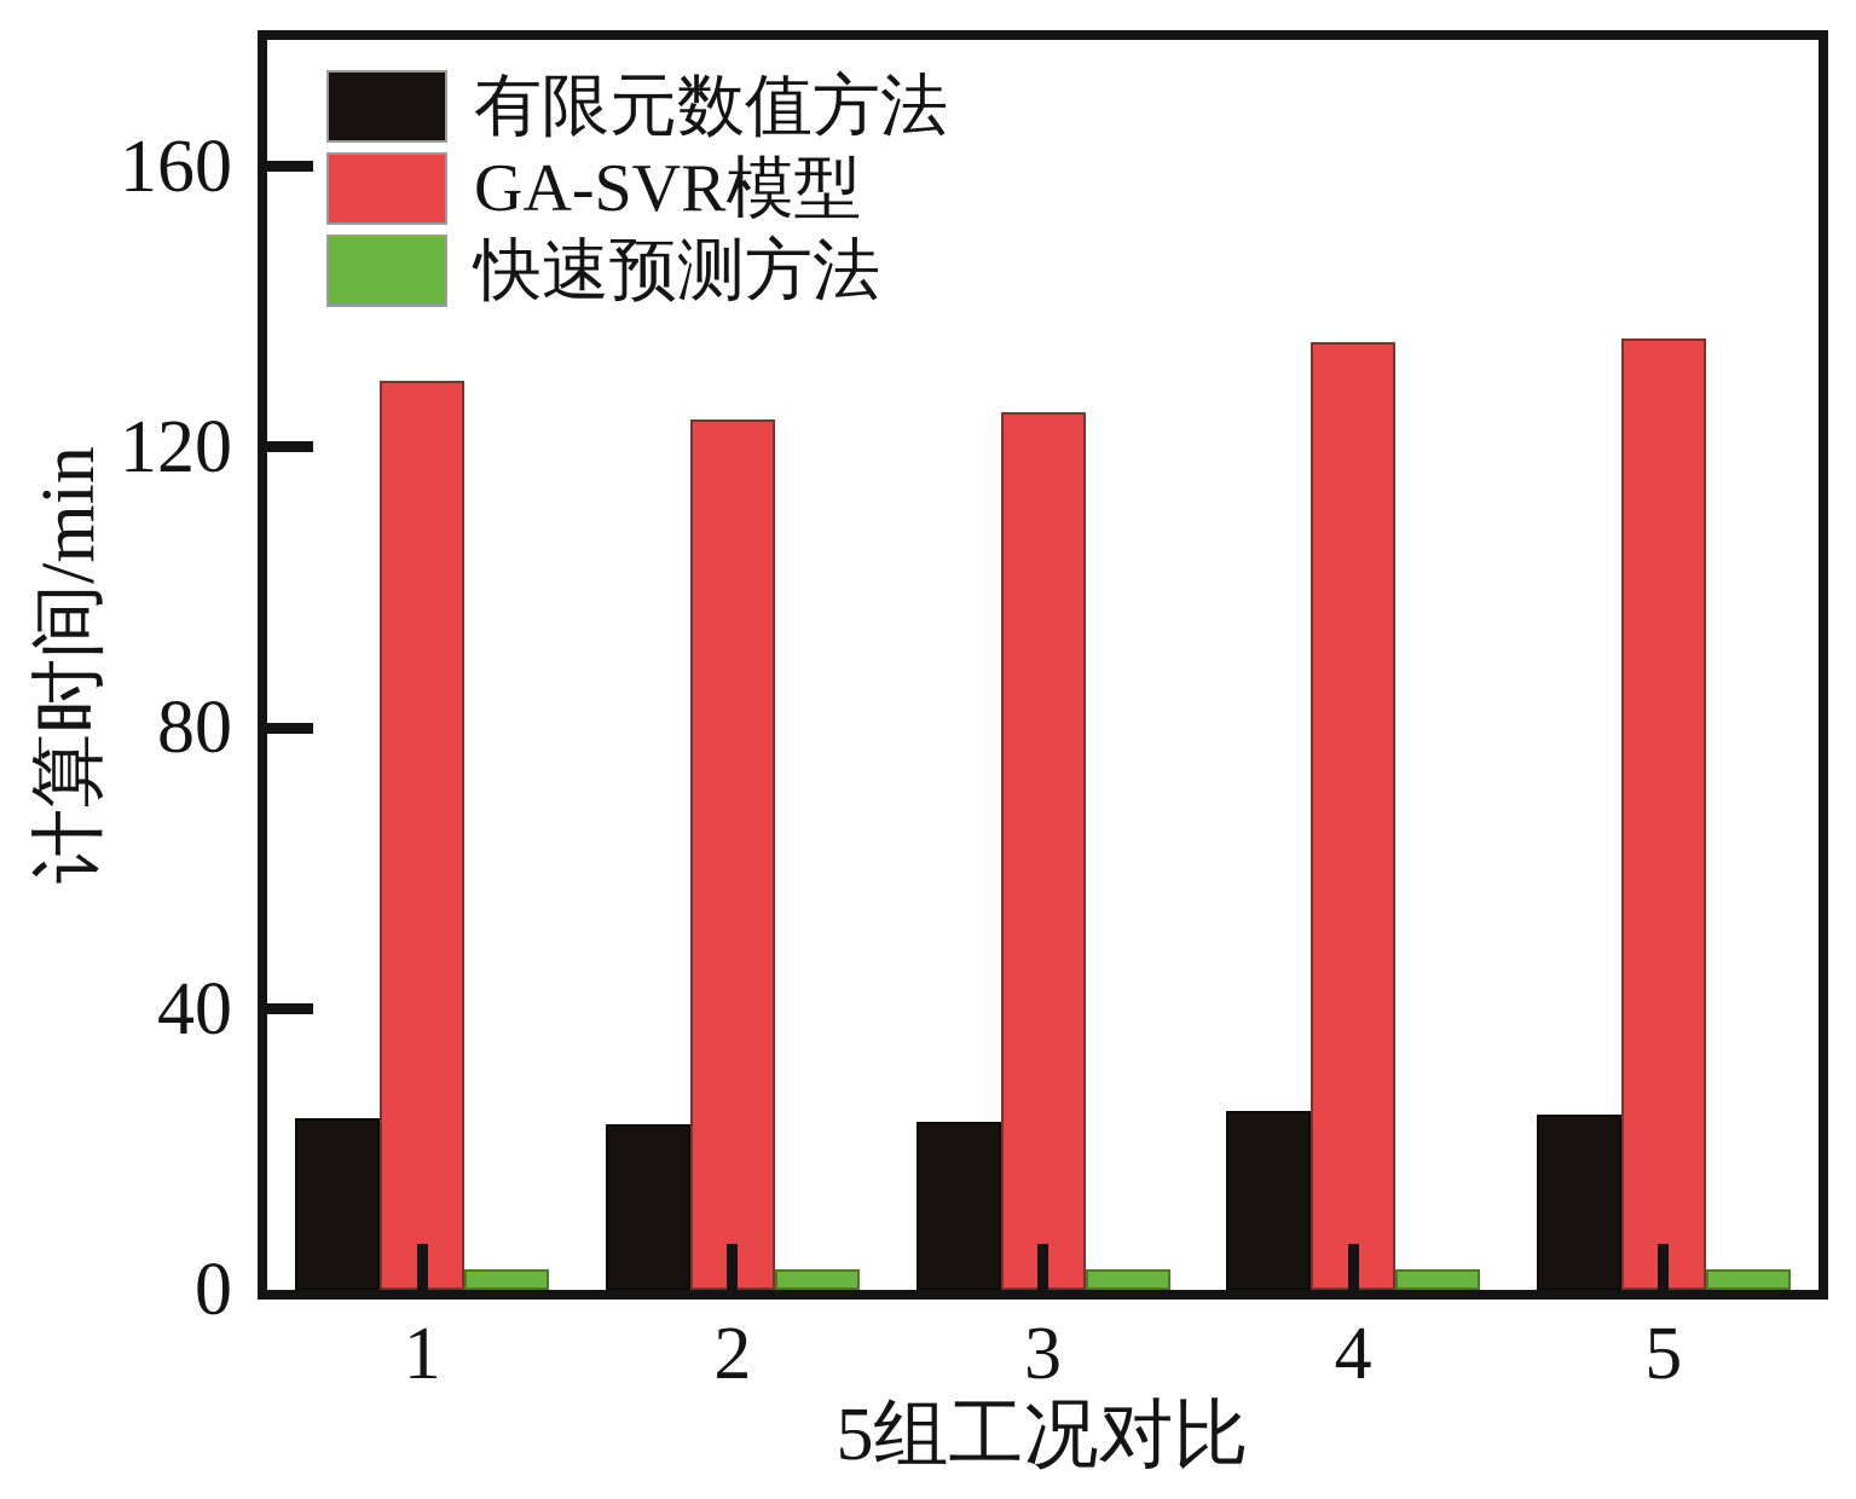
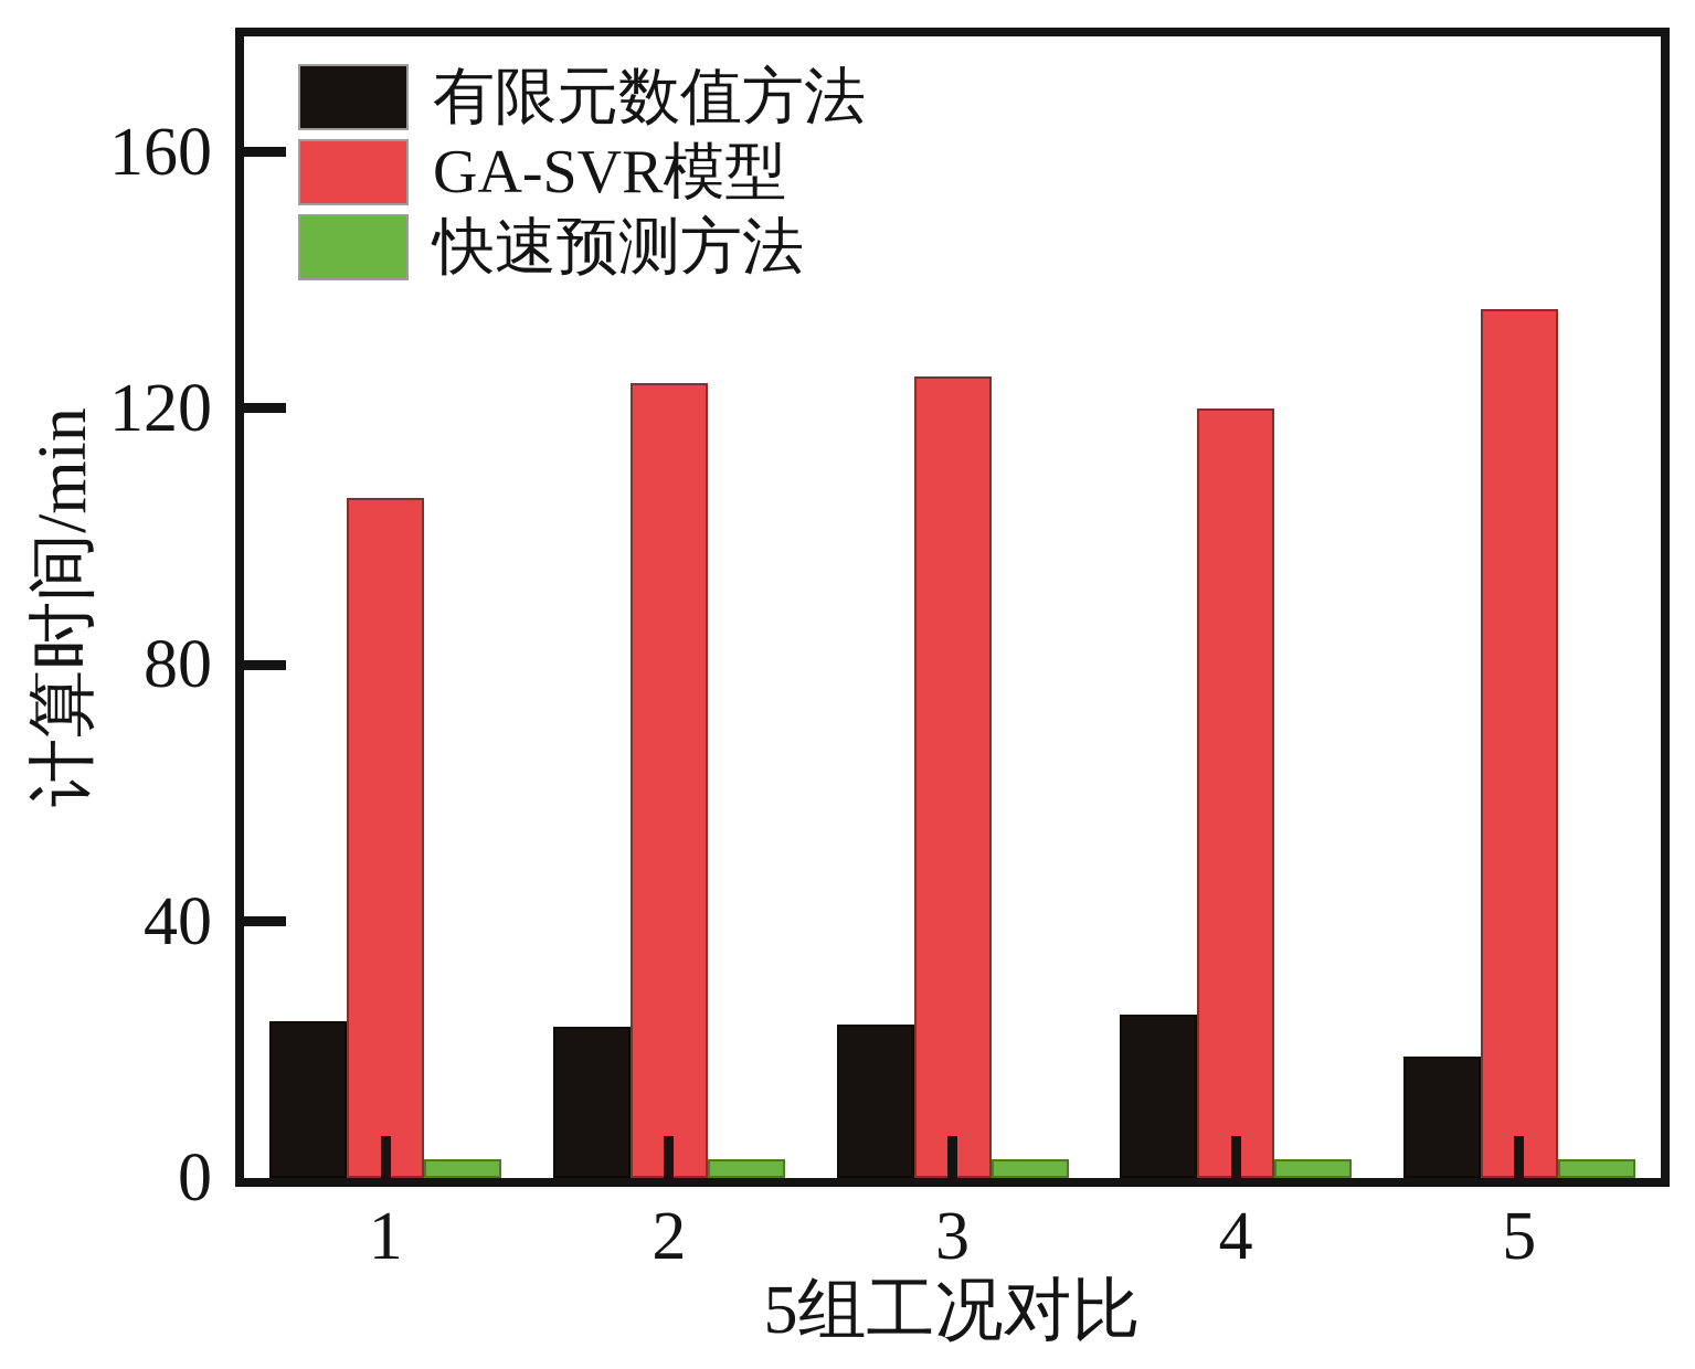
GA-SVR模型/1: 130 -> 106
GA-SVR模型/4: 135 -> 120
有限元数值方法/5: 25 -> 19
